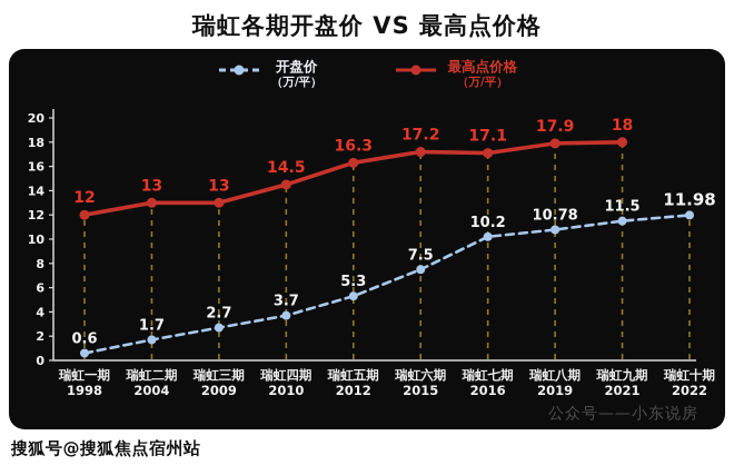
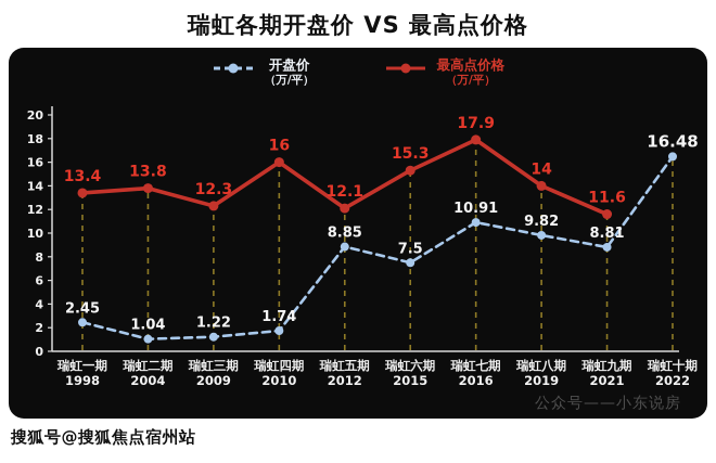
开盘价/瑞虹一期: 0.6 -> 2.45
最高点价格/瑞虹一期: 12 -> 13.4
开盘价/瑞虹二期: 1.7 -> 1.04
最高点价格/瑞虹二期: 13 -> 13.8
开盘价/瑞虹三期: 2.7 -> 1.22
最高点价格/瑞虹三期: 13 -> 12.3
开盘价/瑞虹四期: 3.7 -> 1.74
最高点价格/瑞虹四期: 14.5 -> 16
开盘价/瑞虹五期: 5.3 -> 8.85
最高点价格/瑞虹五期: 16.3 -> 12.1
最高点价格/瑞虹六期: 17.2 -> 15.3
开盘价/瑞虹七期: 10.2 -> 10.91
最高点价格/瑞虹七期: 17.1 -> 17.9
开盘价/瑞虹八期: 10.78 -> 9.82
最高点价格/瑞虹八期: 17.9 -> 14
开盘价/瑞虹九期: 11.5 -> 8.81
最高点价格/瑞虹九期: 18 -> 11.6
开盘价/瑞虹十期: 11.98 -> 16.48
